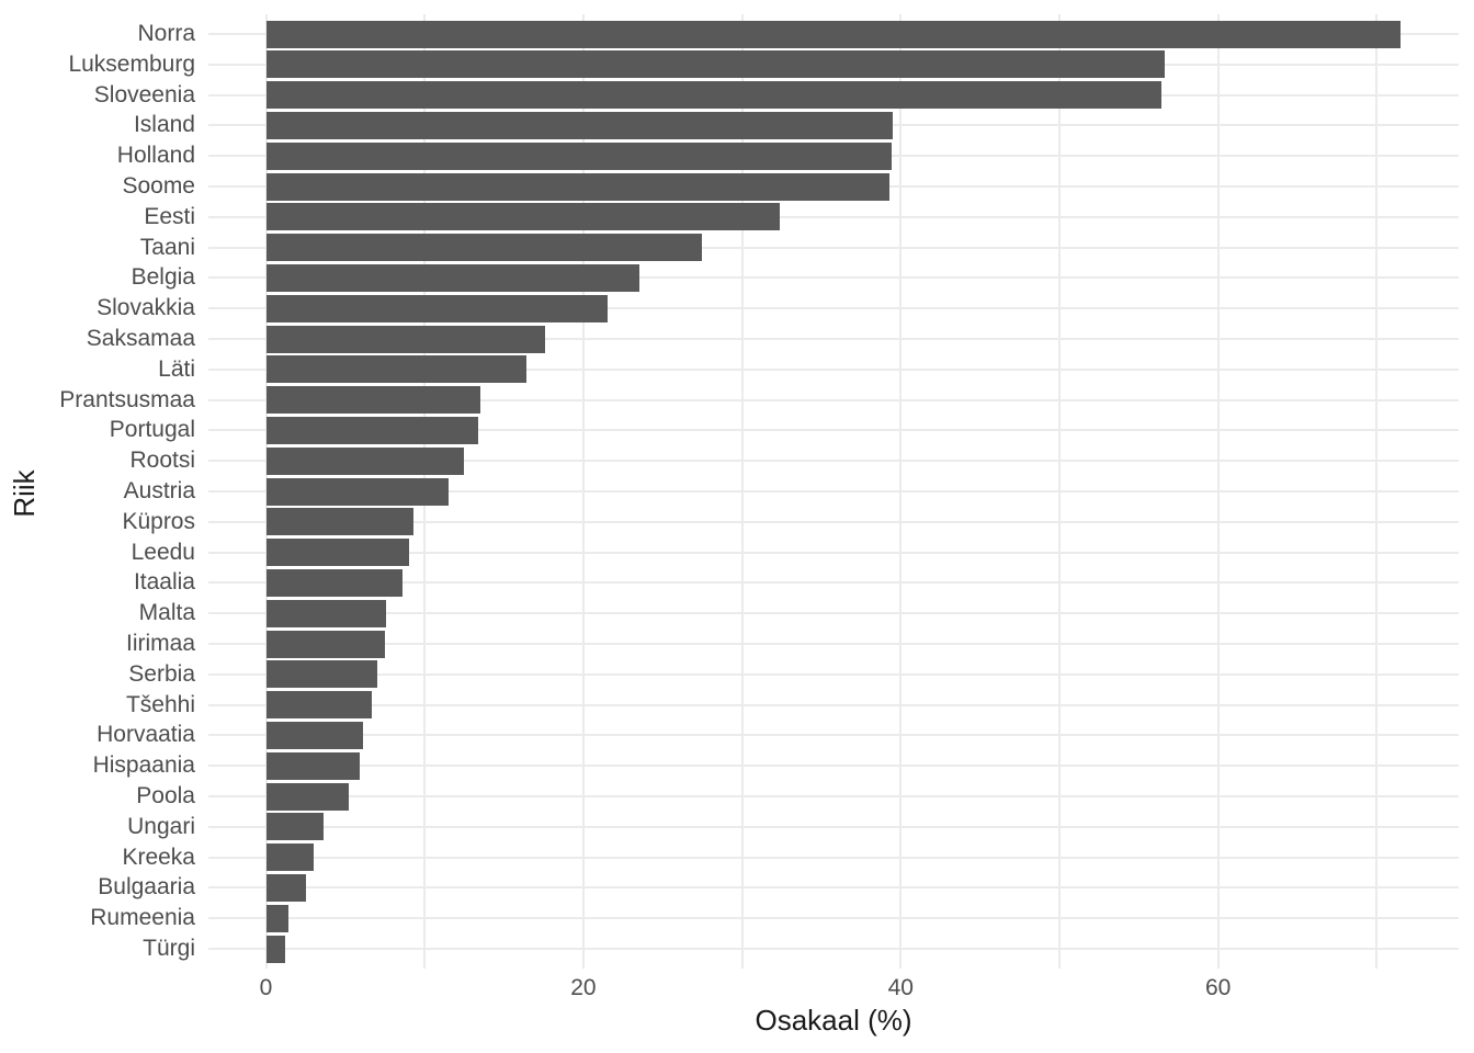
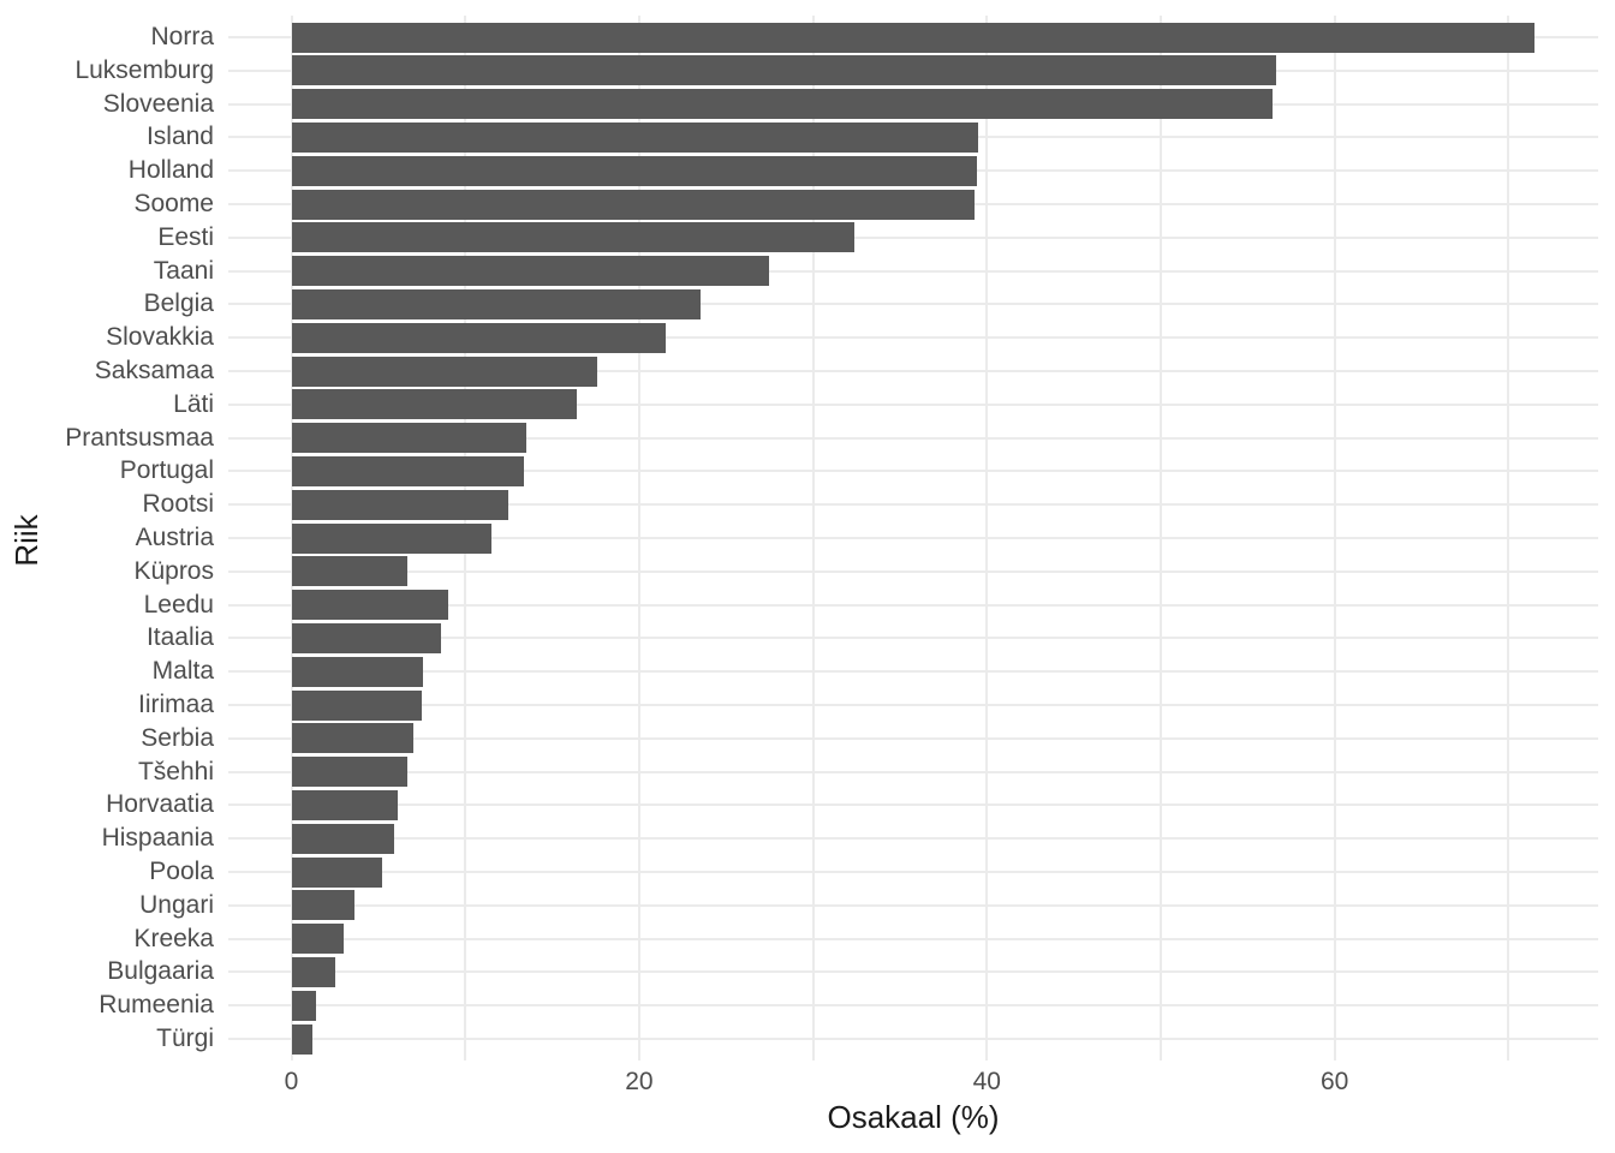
Küpros: 9.3 -> 6.7
